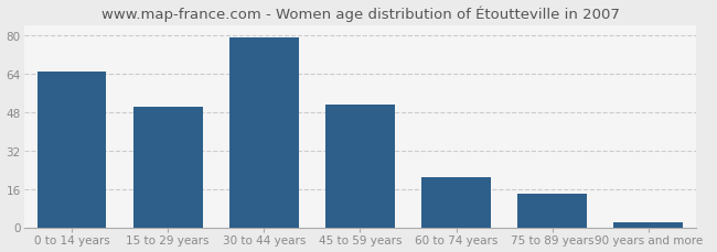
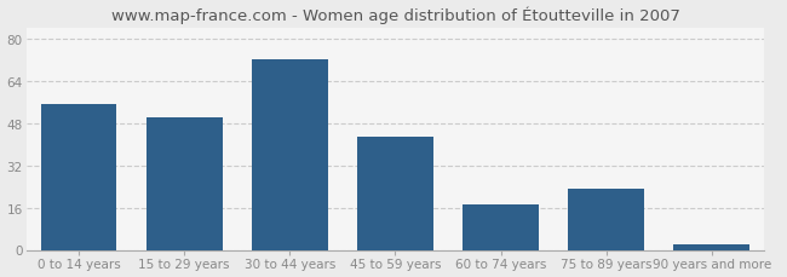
0 to 14 years: 65 -> 55
30 to 44 years: 79 -> 72
45 to 59 years: 51 -> 43
60 to 74 years: 21 -> 17
75 to 89 years: 14 -> 23
